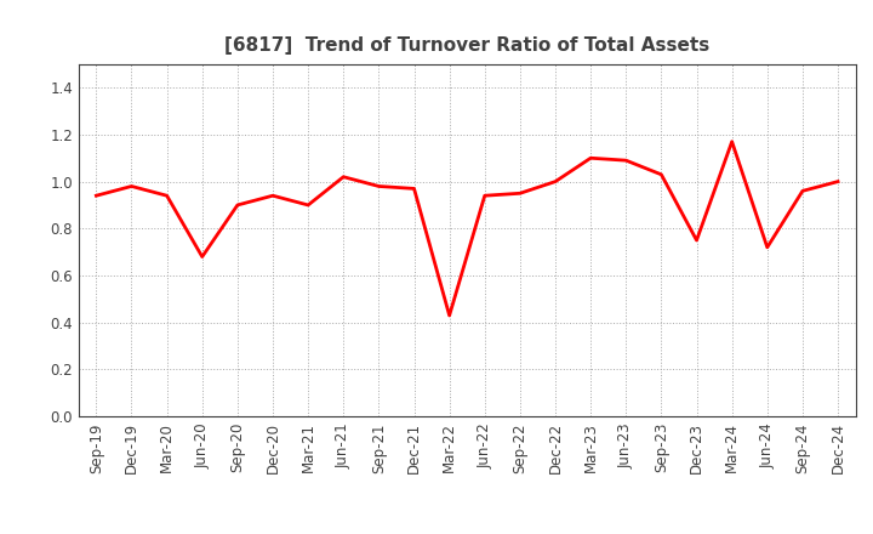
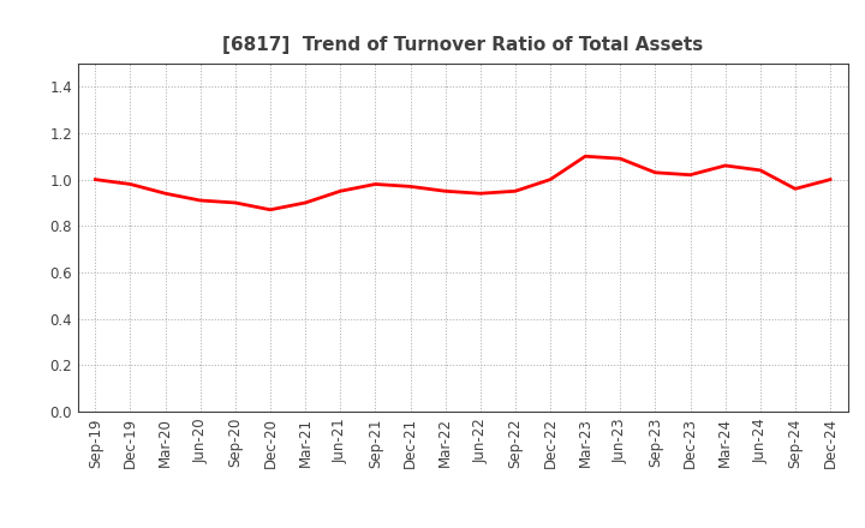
Sep-19: 0.94 -> 1.00
Jun-20: 0.68 -> 0.91
Dec-20: 0.94 -> 0.87
Jun-21: 1.02 -> 0.95
Mar-22: 0.43 -> 0.95
Dec-23: 0.75 -> 1.02
Mar-24: 1.17 -> 1.06
Jun-24: 0.72 -> 1.04
